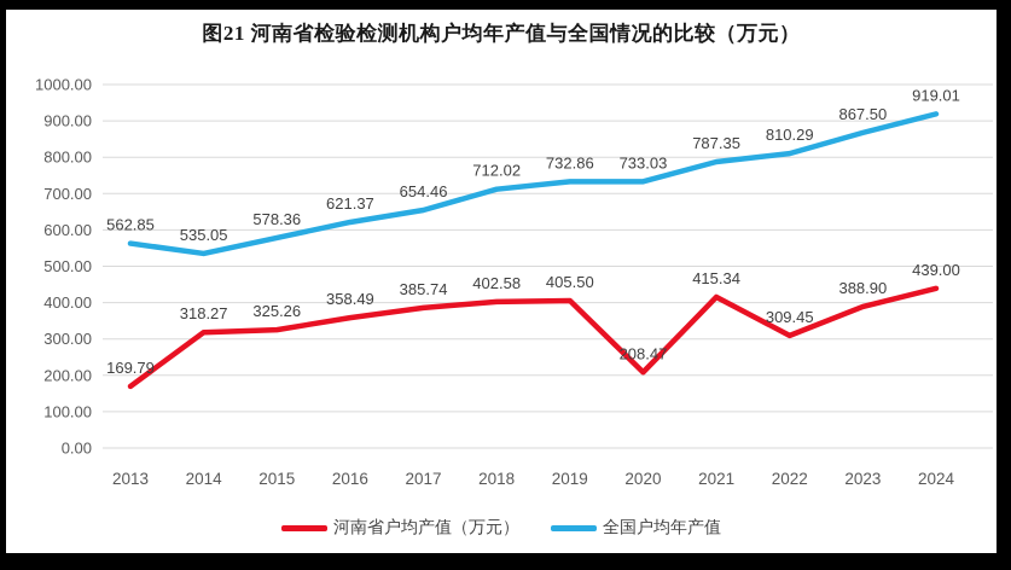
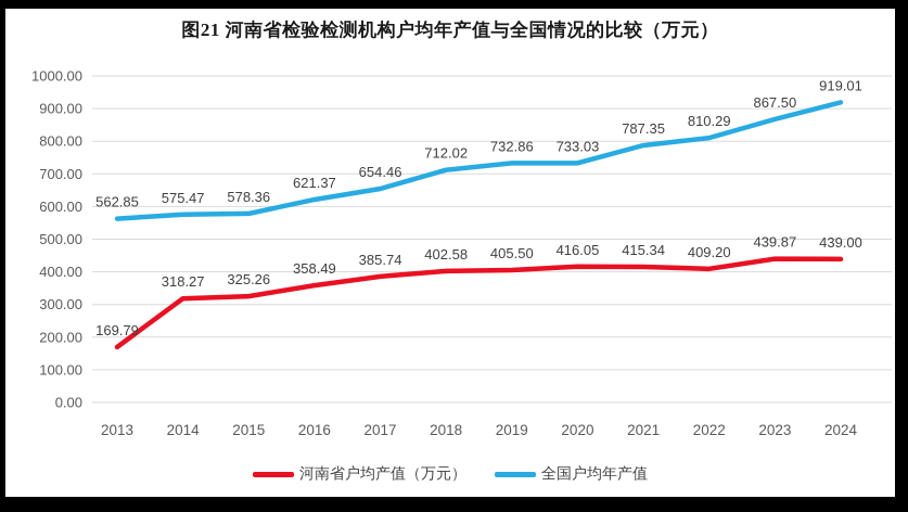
全国户均年产值/2014: 535.05 -> 575.47
河南省户均产值（万元）/2020: 208.47 -> 416.05
河南省户均产值（万元）/2022: 309.45 -> 409.20
河南省户均产值（万元）/2023: 388.90 -> 439.87
